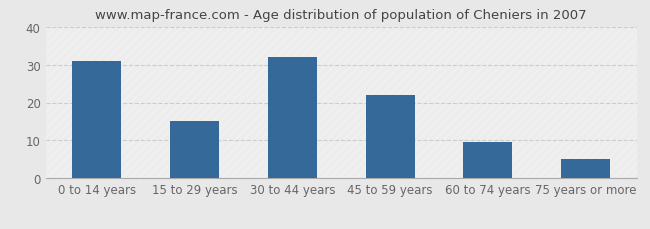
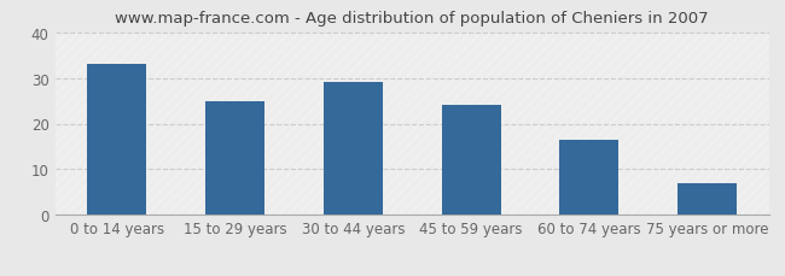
0 to 14 years: 31.0 -> 33.0
15 to 29 years: 15.0 -> 25.0
30 to 44 years: 32.0 -> 29.0
45 to 59 years: 22.0 -> 24.0
60 to 74 years: 9.5 -> 16.5
75 years or more: 5.0 -> 7.0
